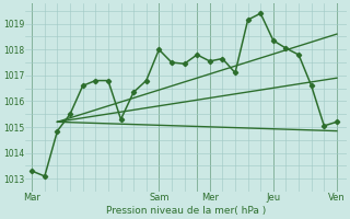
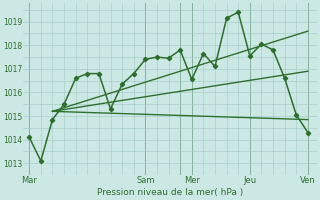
Mar: 1013.30 -> 1014.10
Sam: 1018.00 -> 1017.40
Mer: 1017.55 -> 1016.55
Jeu: 1018.35 -> 1017.55
Ven: 1015.20 -> 1014.30
